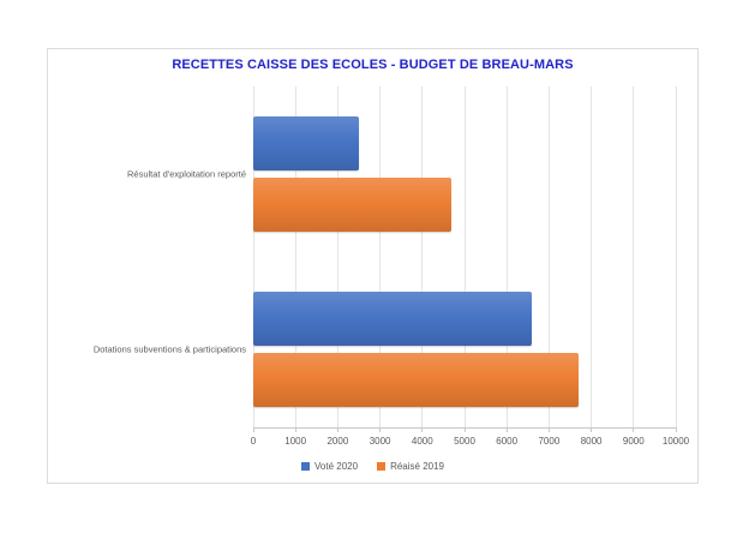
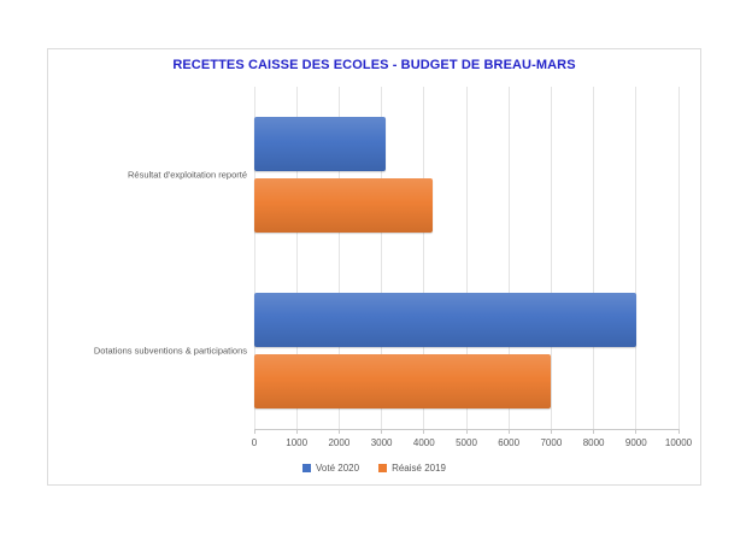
Voté 2020/Résultat d'exploitation reporté: 2500 -> 3100
Réaisé 2019/Résultat d'exploitation reporté: 4700 -> 4200
Voté 2020/Dotations subventions & participations: 6600 -> 9000
Réaisé 2019/Dotations subventions & participations: 7700 -> 7000
